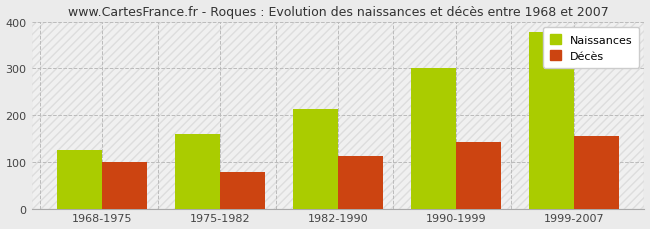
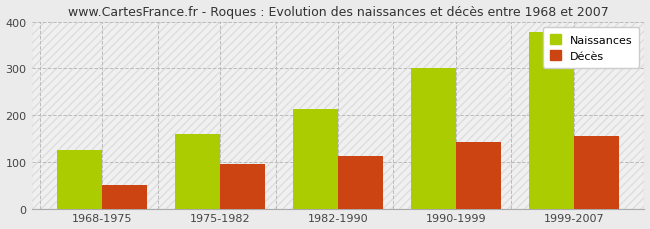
Décès/1968-1975: 100 -> 50
Décès/1975-1982: 78 -> 95
